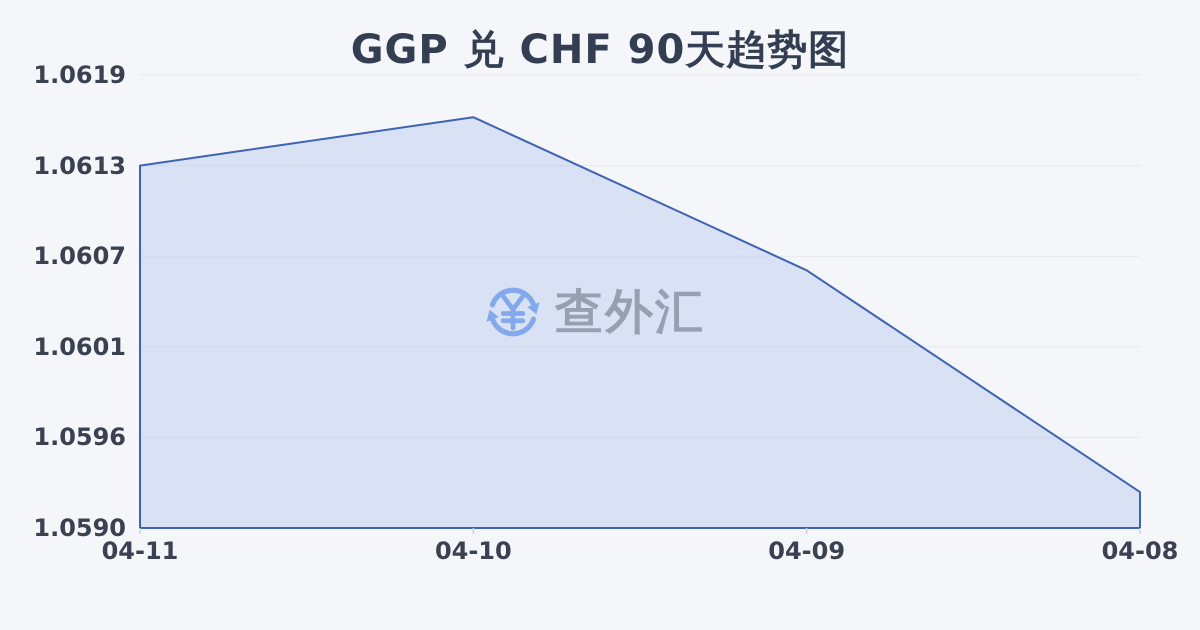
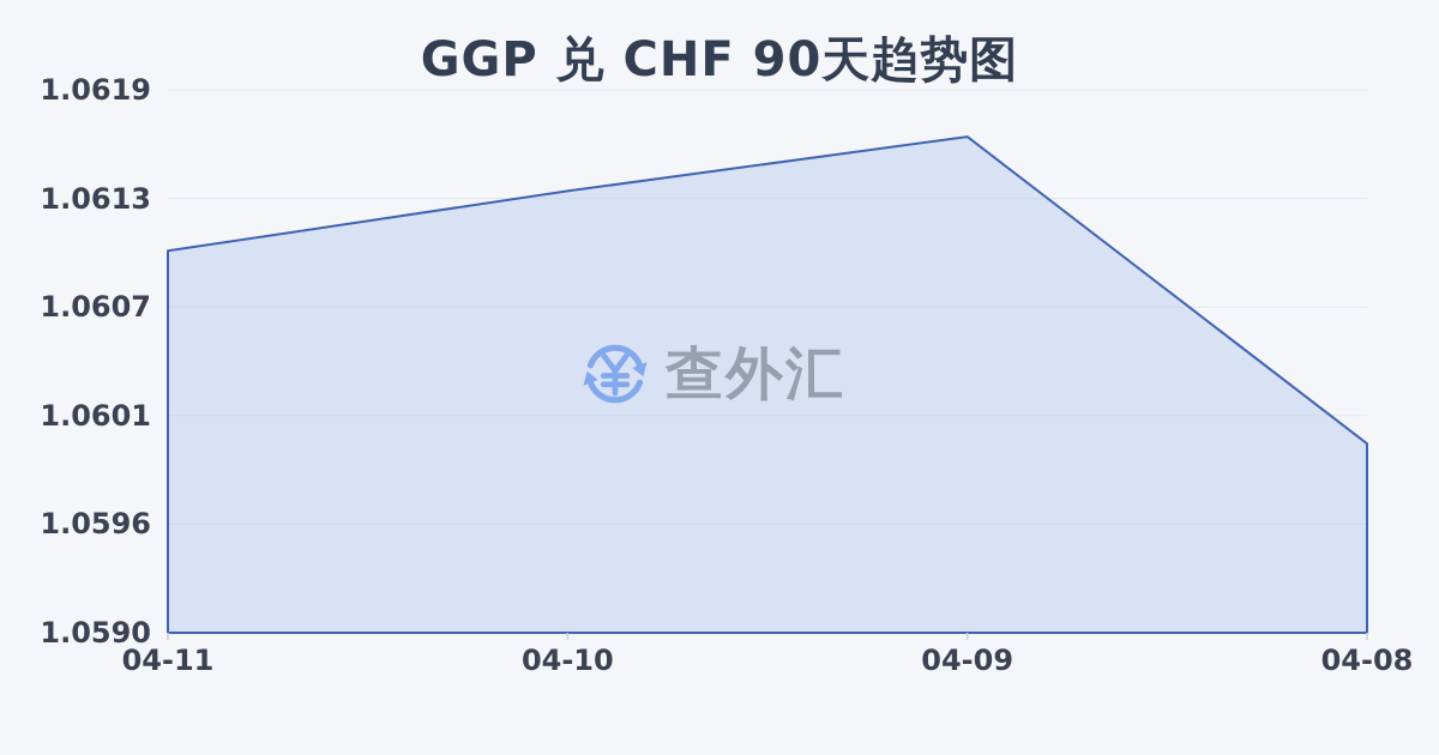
04-11: 1.06132 -> 1.06104
04-10: 1.06163 -> 1.06136
04-09: 1.06065 -> 1.06165
04-08: 1.05923 -> 1.06001
